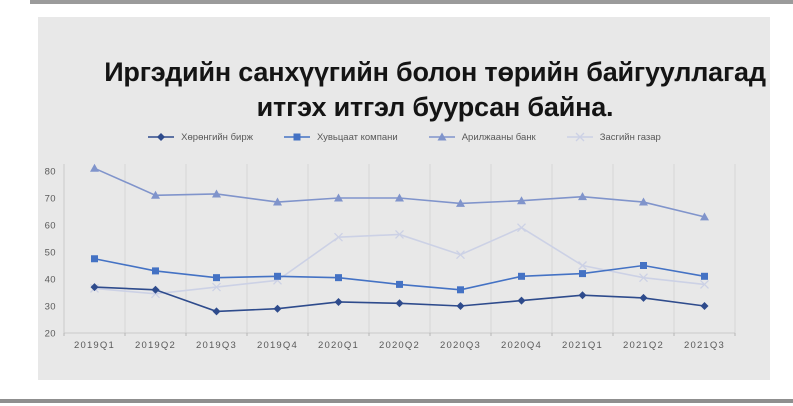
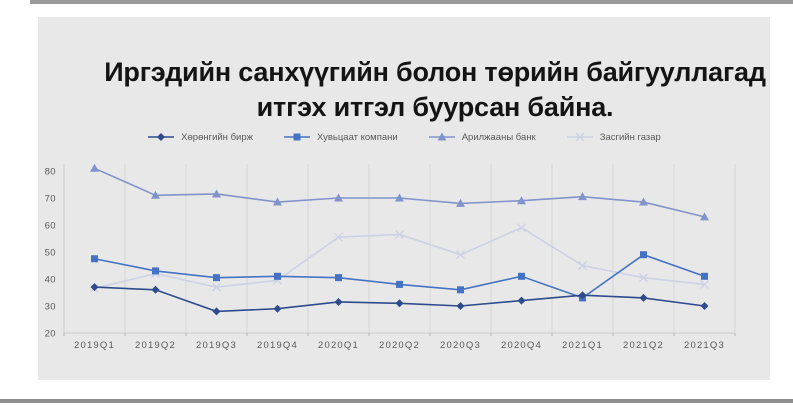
Засгийн газар/2019Q2: 34 -> 42
Хувьцаат компани/2021Q1: 42 -> 33
Хувьцаат компани/2021Q2: 45 -> 49
